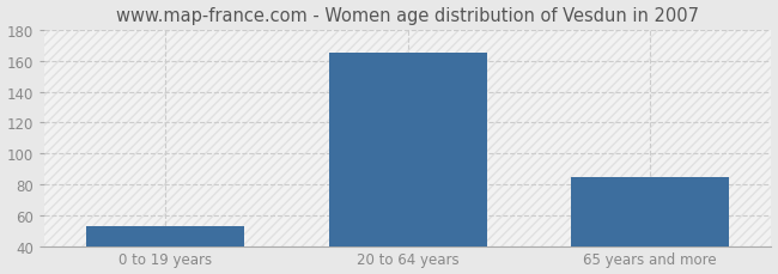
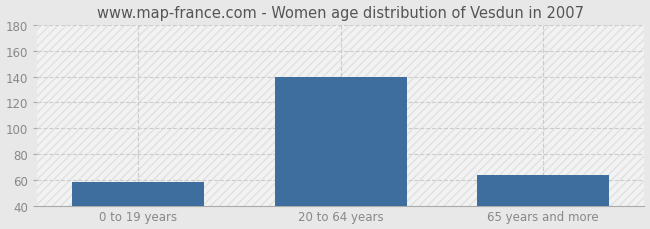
0 to 19 years: 53 -> 58
20 to 64 years: 165 -> 140
65 years and more: 85 -> 64
